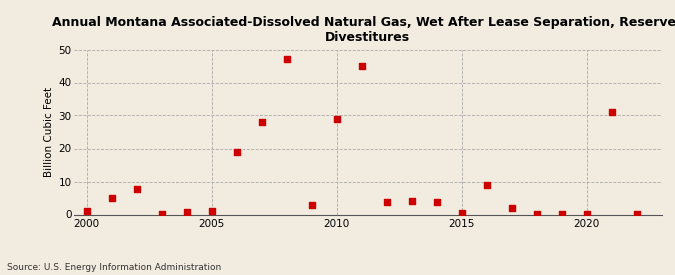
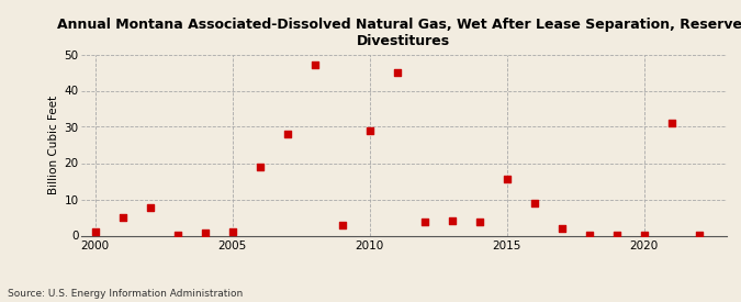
2015: 0.5 -> 15.5
